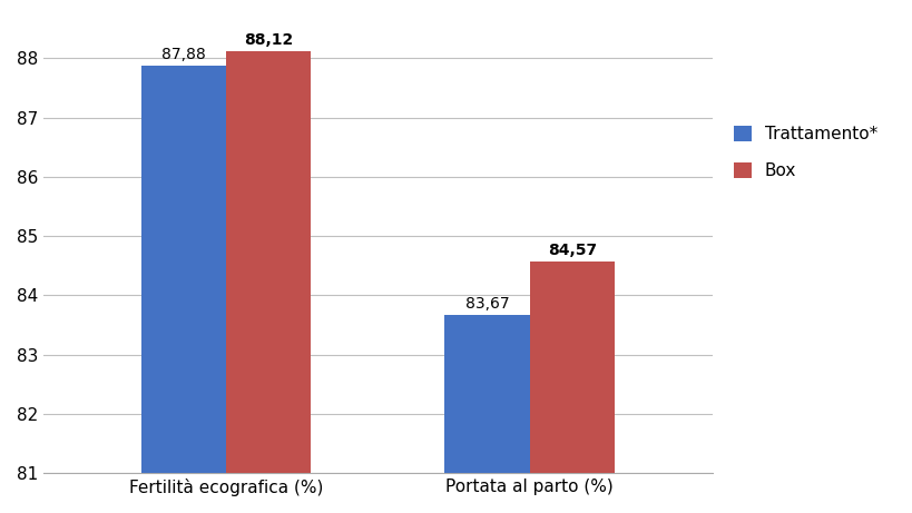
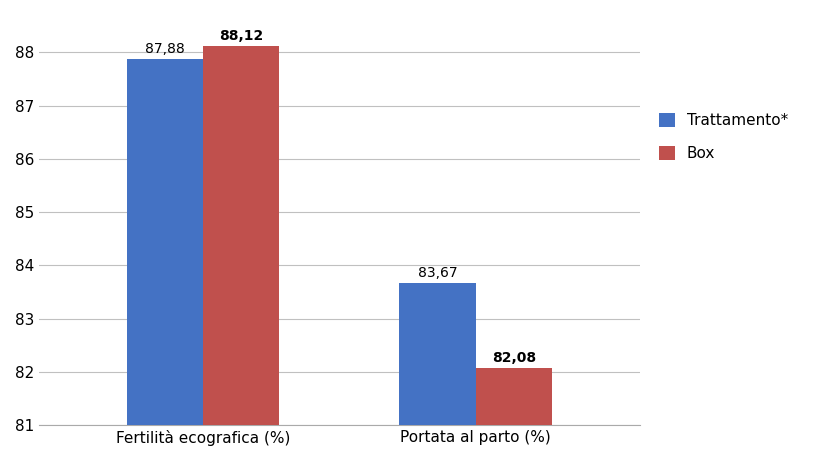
Box/Portata al parto (%): 84,57 -> 82,08
